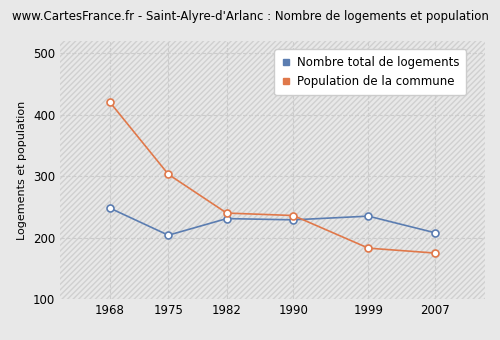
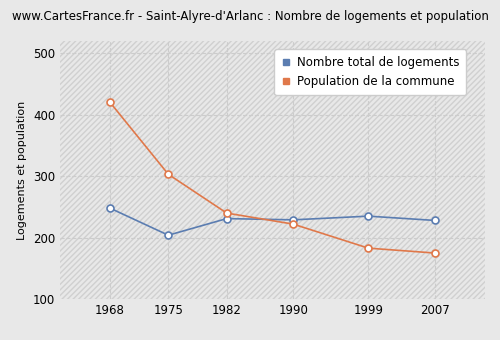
Population de la commune/1990: 236 -> 222
Nombre total de logements/2007: 208 -> 228
